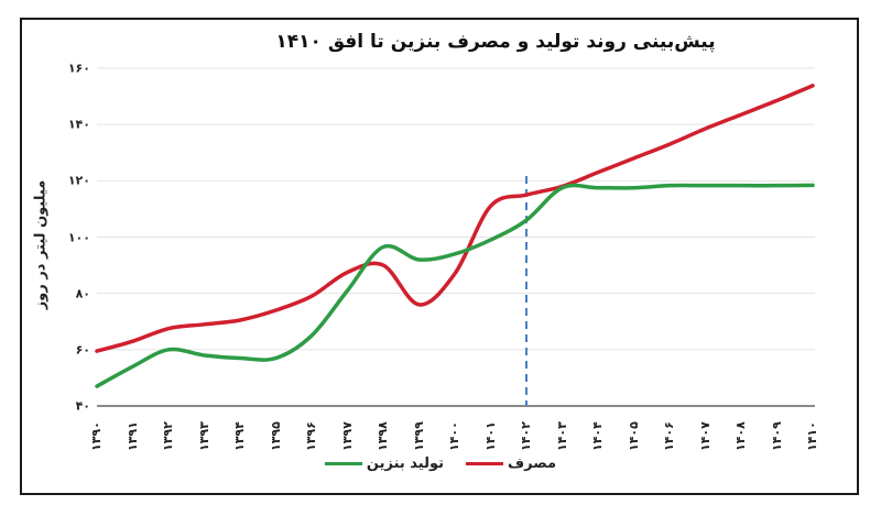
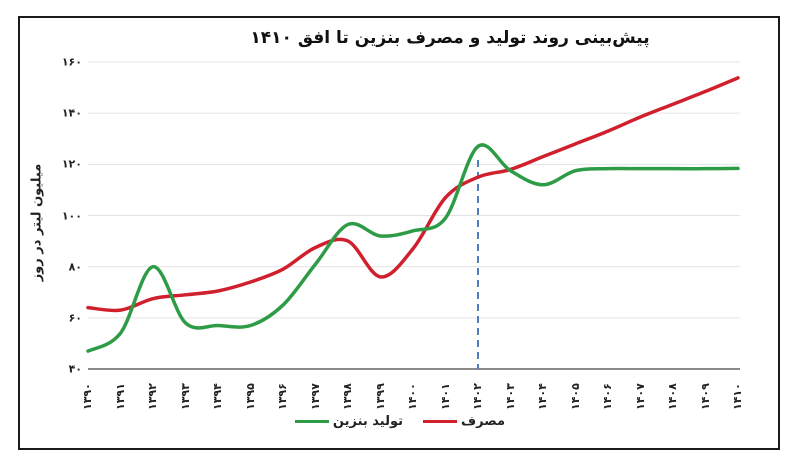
مصرف/۱۳۹۰: 60 -> 64
تولید بنزین/۱۳۹۲: 60 -> 80
مصرف/۱۴۰۱: 111 -> 107
تولید بنزین/۱۴۰۲: 106 -> 127
تولید بنزین/۱۴۰۴: 118 -> 112
